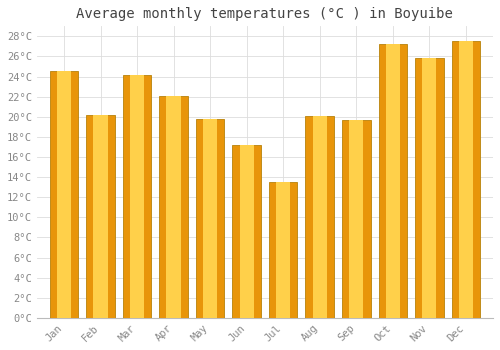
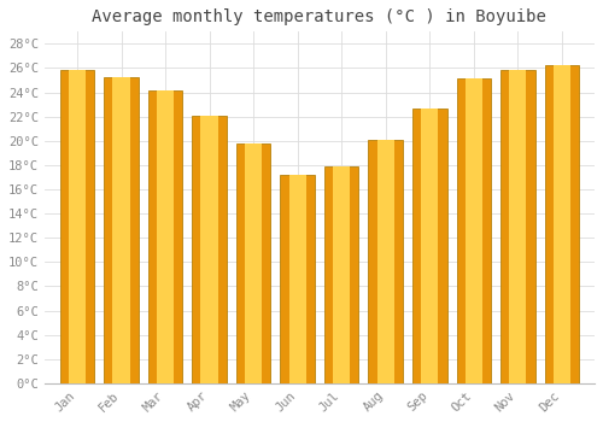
Jan: 24.6°C -> 25.8°C
Feb: 20.2°C -> 25.2°C
Jul: 13.5°C -> 17.9°C
Sep: 19.7°C -> 22.7°C
Oct: 27.2°C -> 25.1°C
Dec: 27.5°C -> 26.2°C
